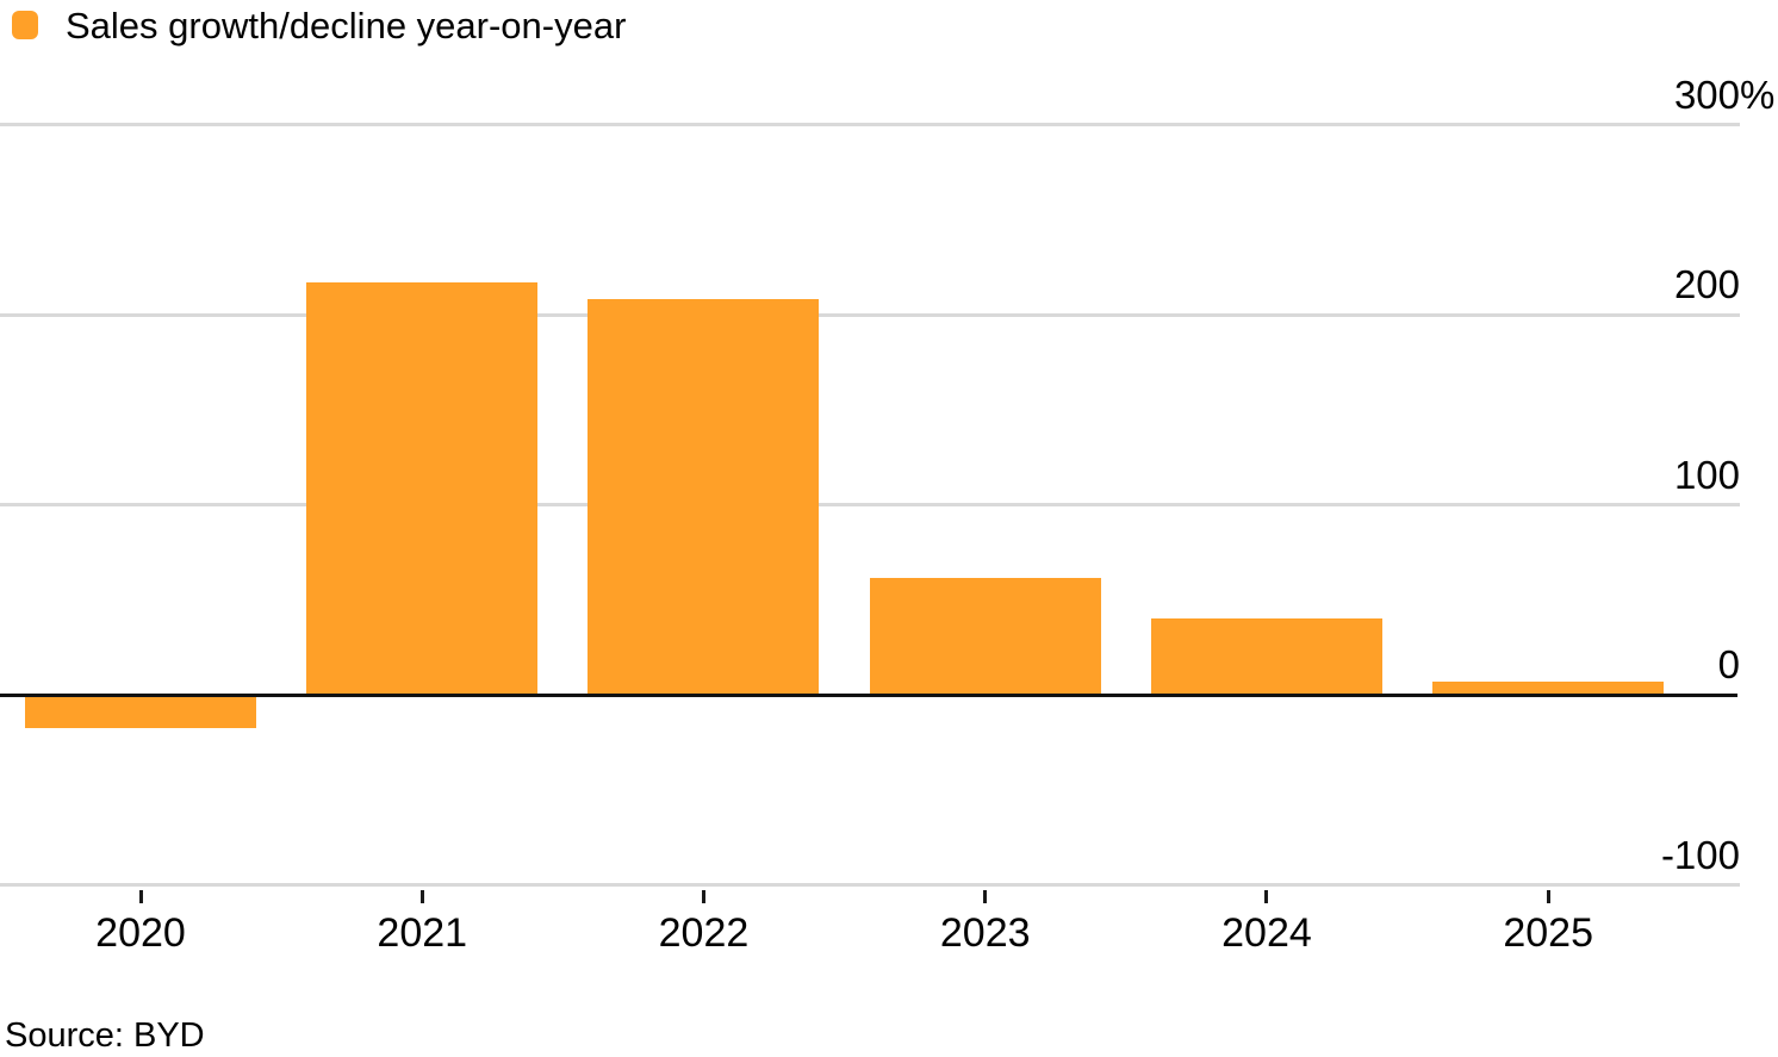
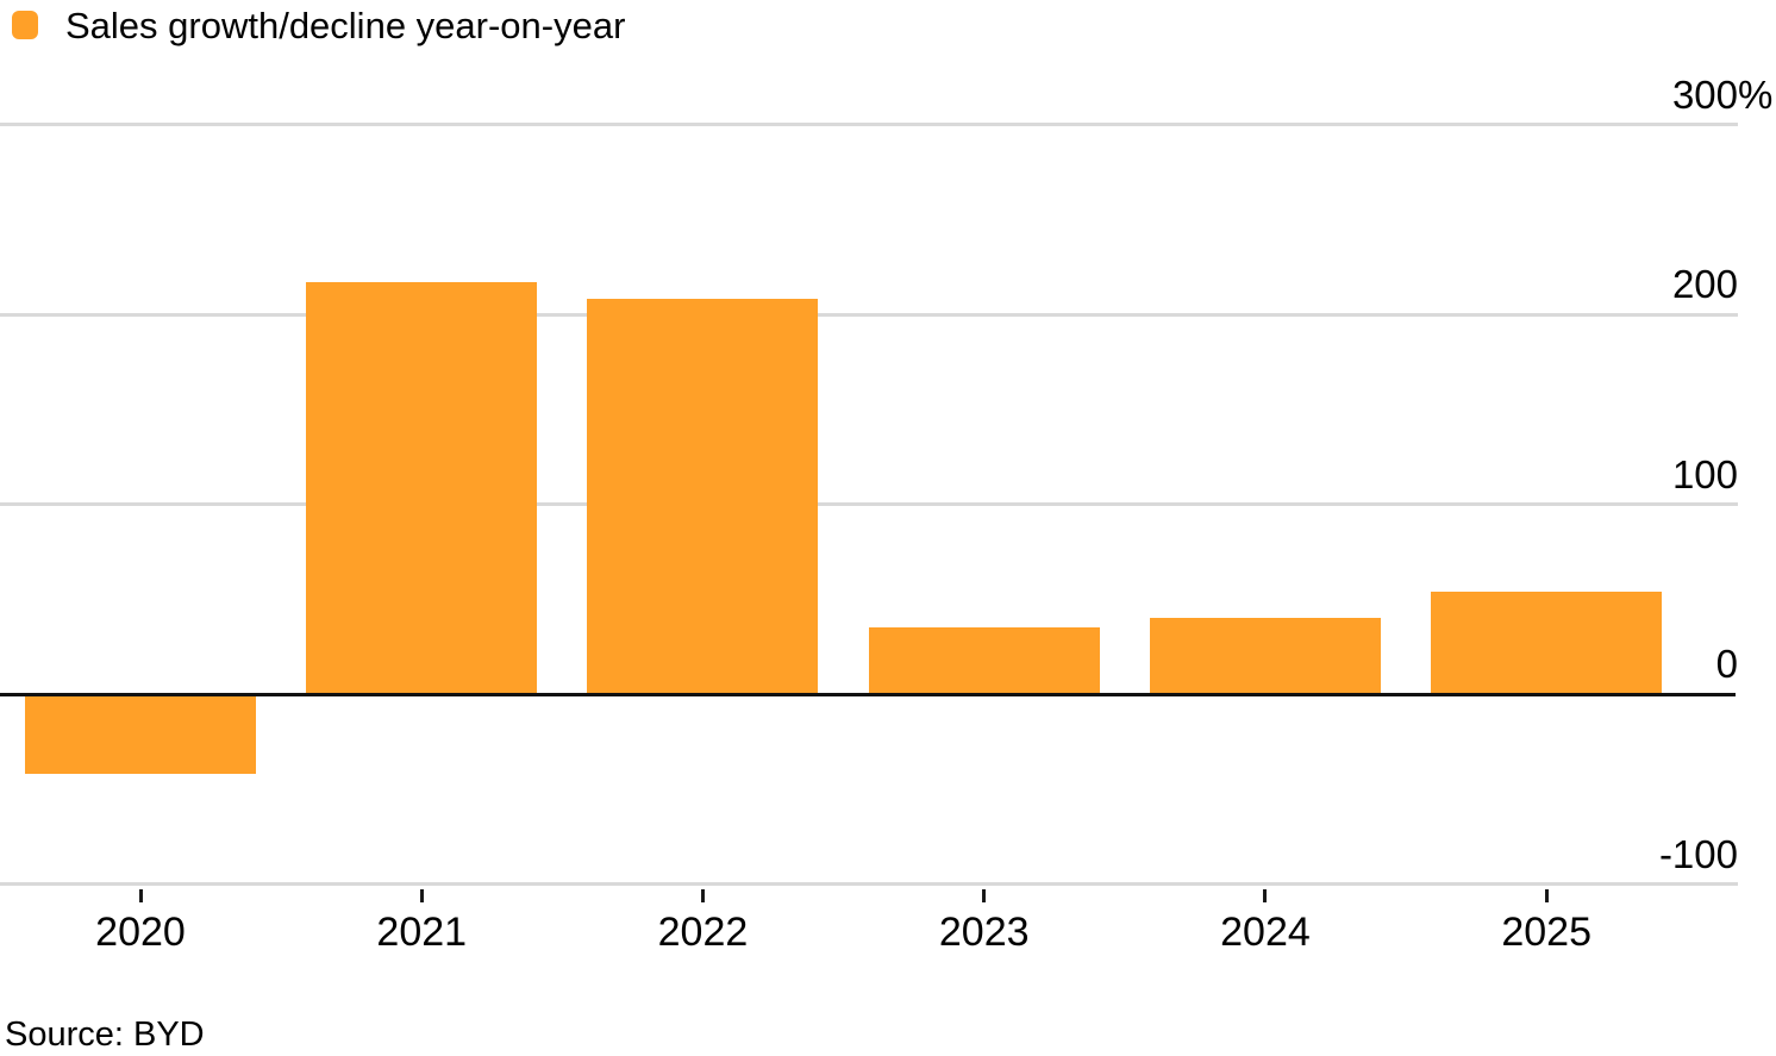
2020: -18 -> -42
2023: 62 -> 35
2025: 7 -> 54
